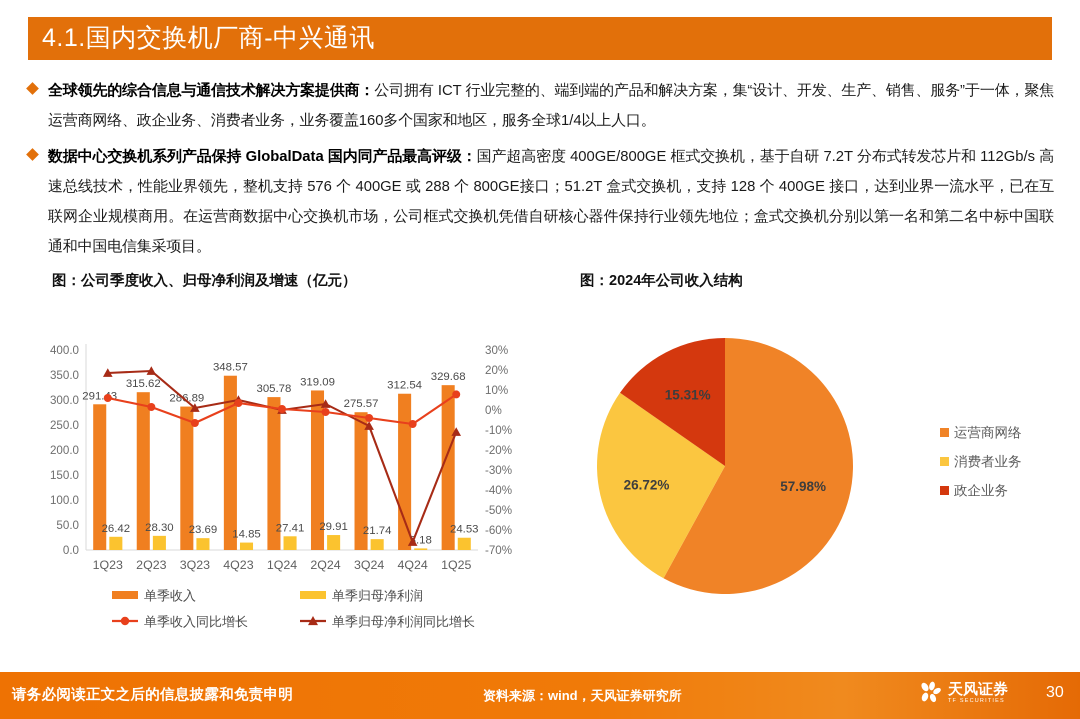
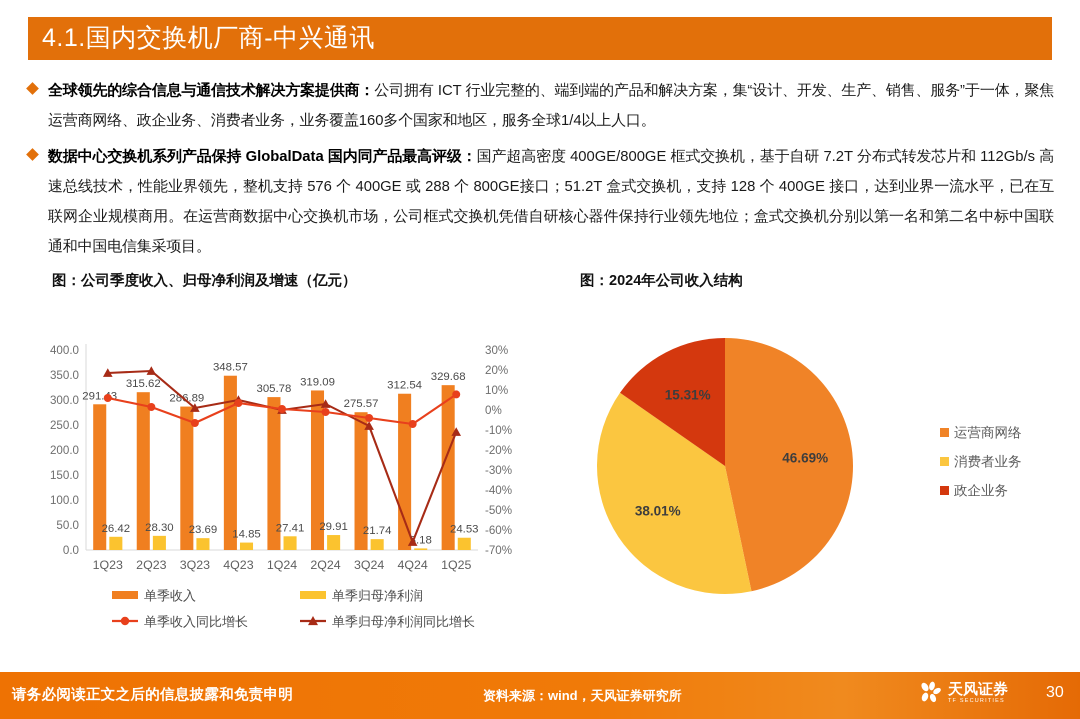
图：2024年公司收入结构/运营商网络: 57.98% -> 46.69%
图：2024年公司收入结构/消费者业务: 26.72% -> 38.01%
